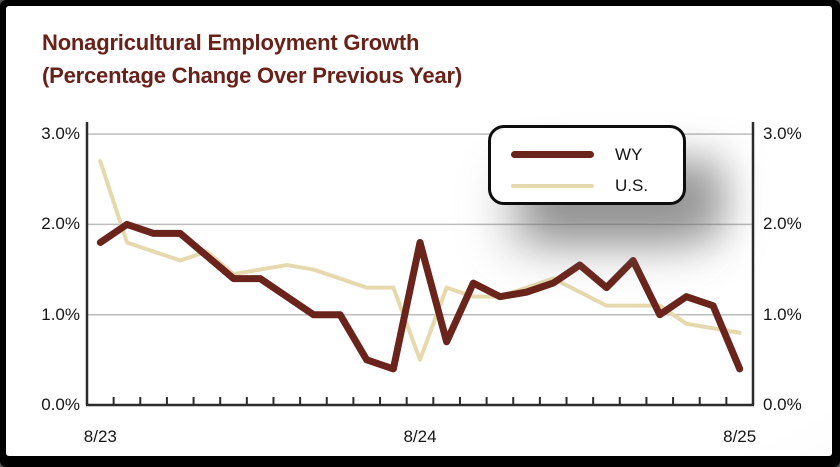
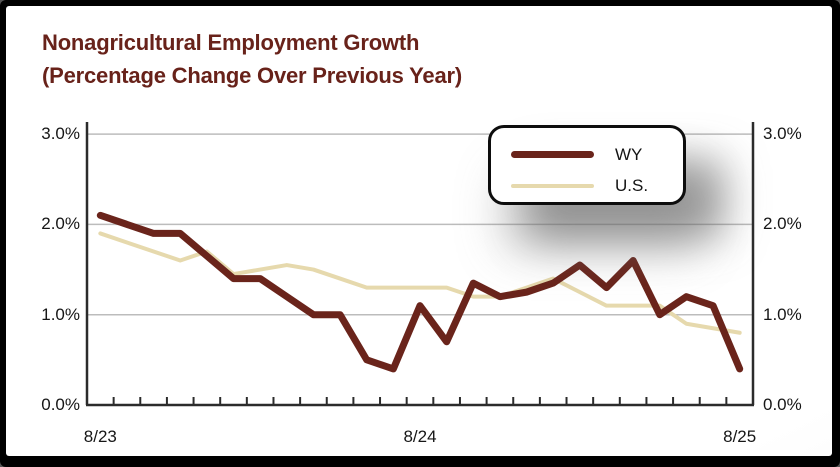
WY/8/23: 1.8% -> 2.1%
U.S./8/23: 2.7% -> 1.9%
WY/8/24: 1.8% -> 1.1%
U.S./8/24: 0.5% -> 1.3%
